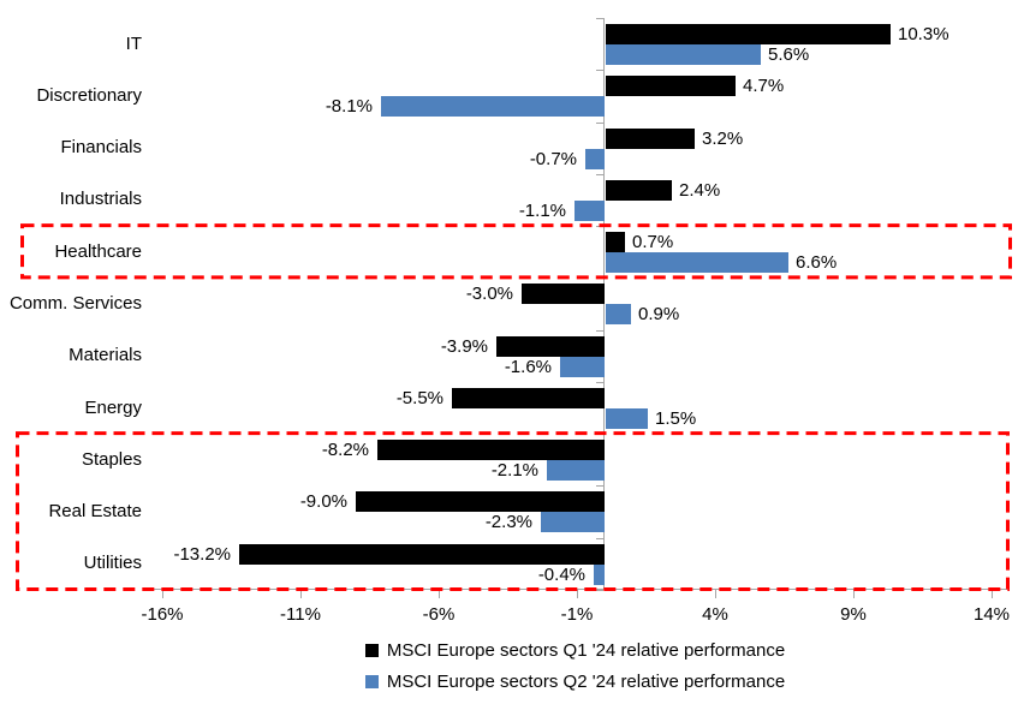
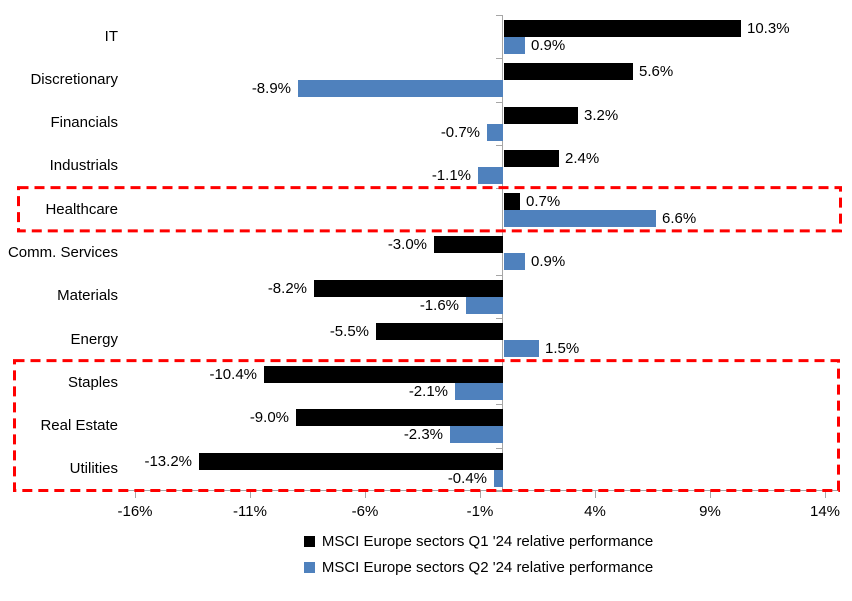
MSCI Europe sectors Q2 '24 relative performance/IT: 5.6% -> 0.9%
MSCI Europe sectors Q1 '24 relative performance/Discretionary: 4.7% -> 5.6%
MSCI Europe sectors Q2 '24 relative performance/Discretionary: -8.1% -> -8.9%
MSCI Europe sectors Q1 '24 relative performance/Materials: -3.9% -> -8.2%
MSCI Europe sectors Q1 '24 relative performance/Staples: -8.2% -> -10.4%
